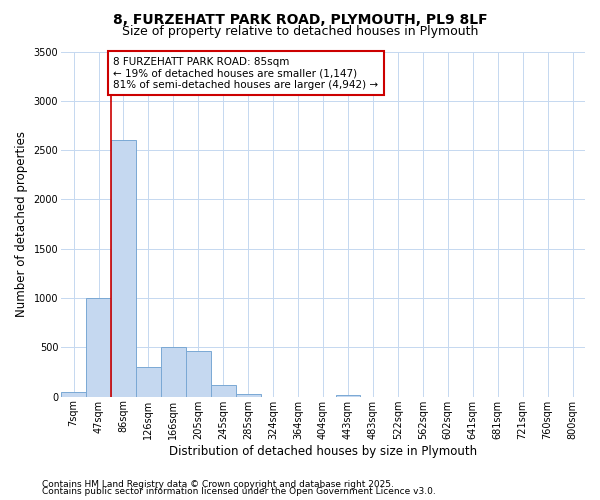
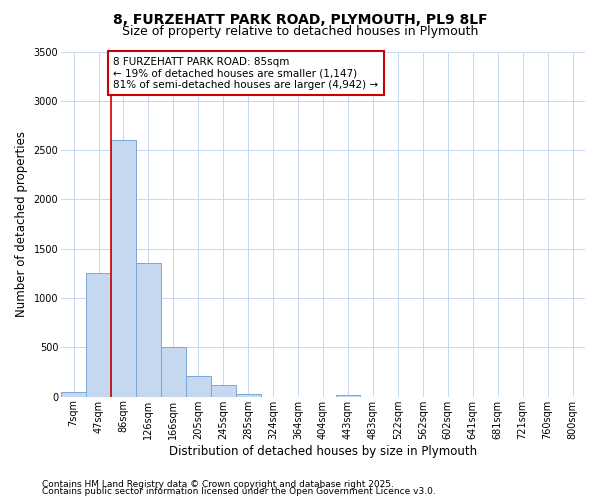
47sqm: 1000 -> 1250
126sqm: 300 -> 1360
205sqm: 460 -> 210
